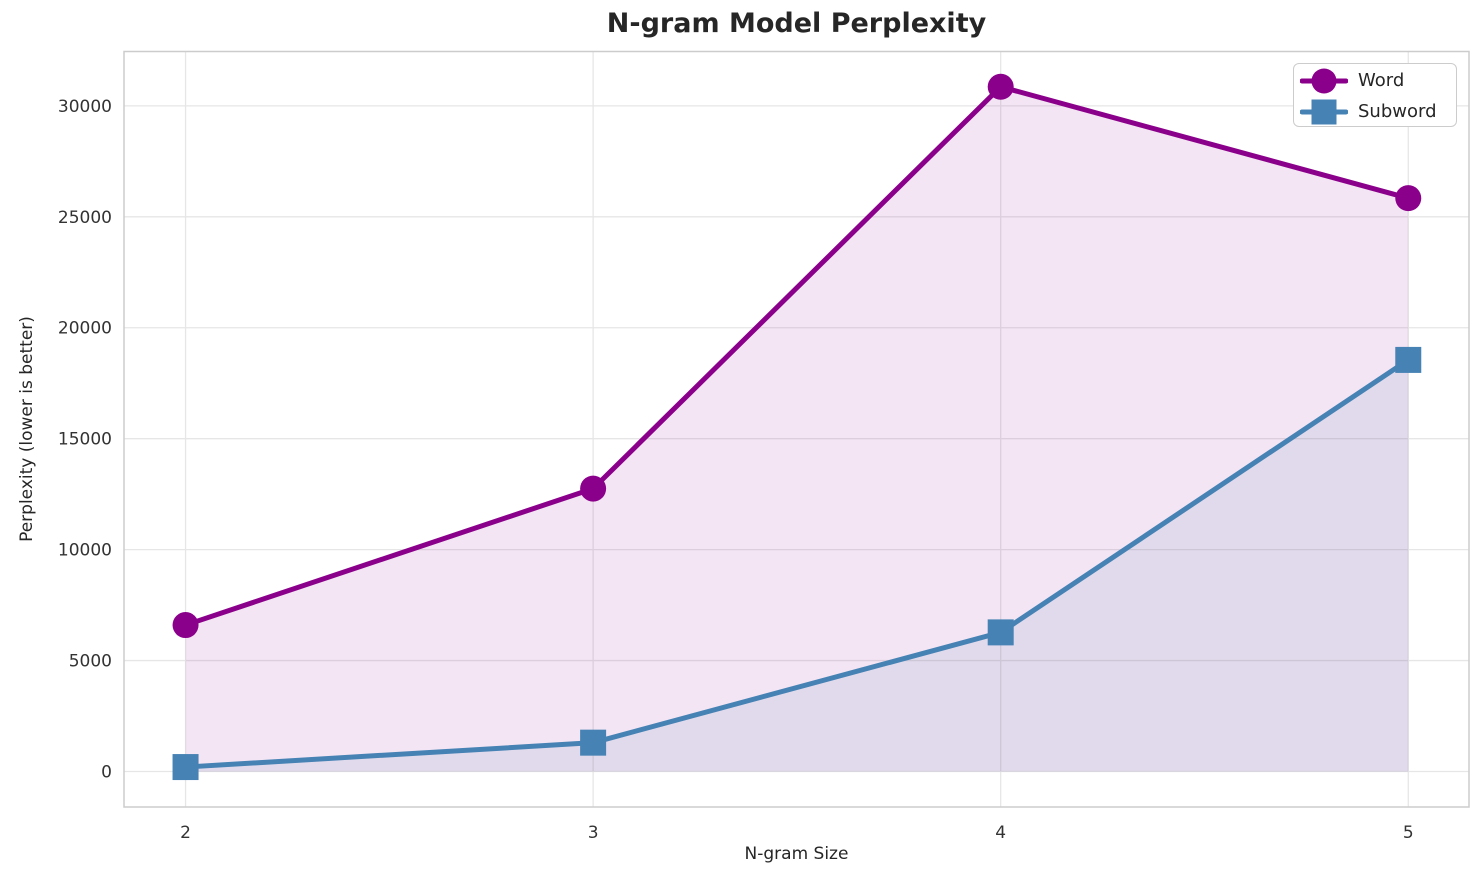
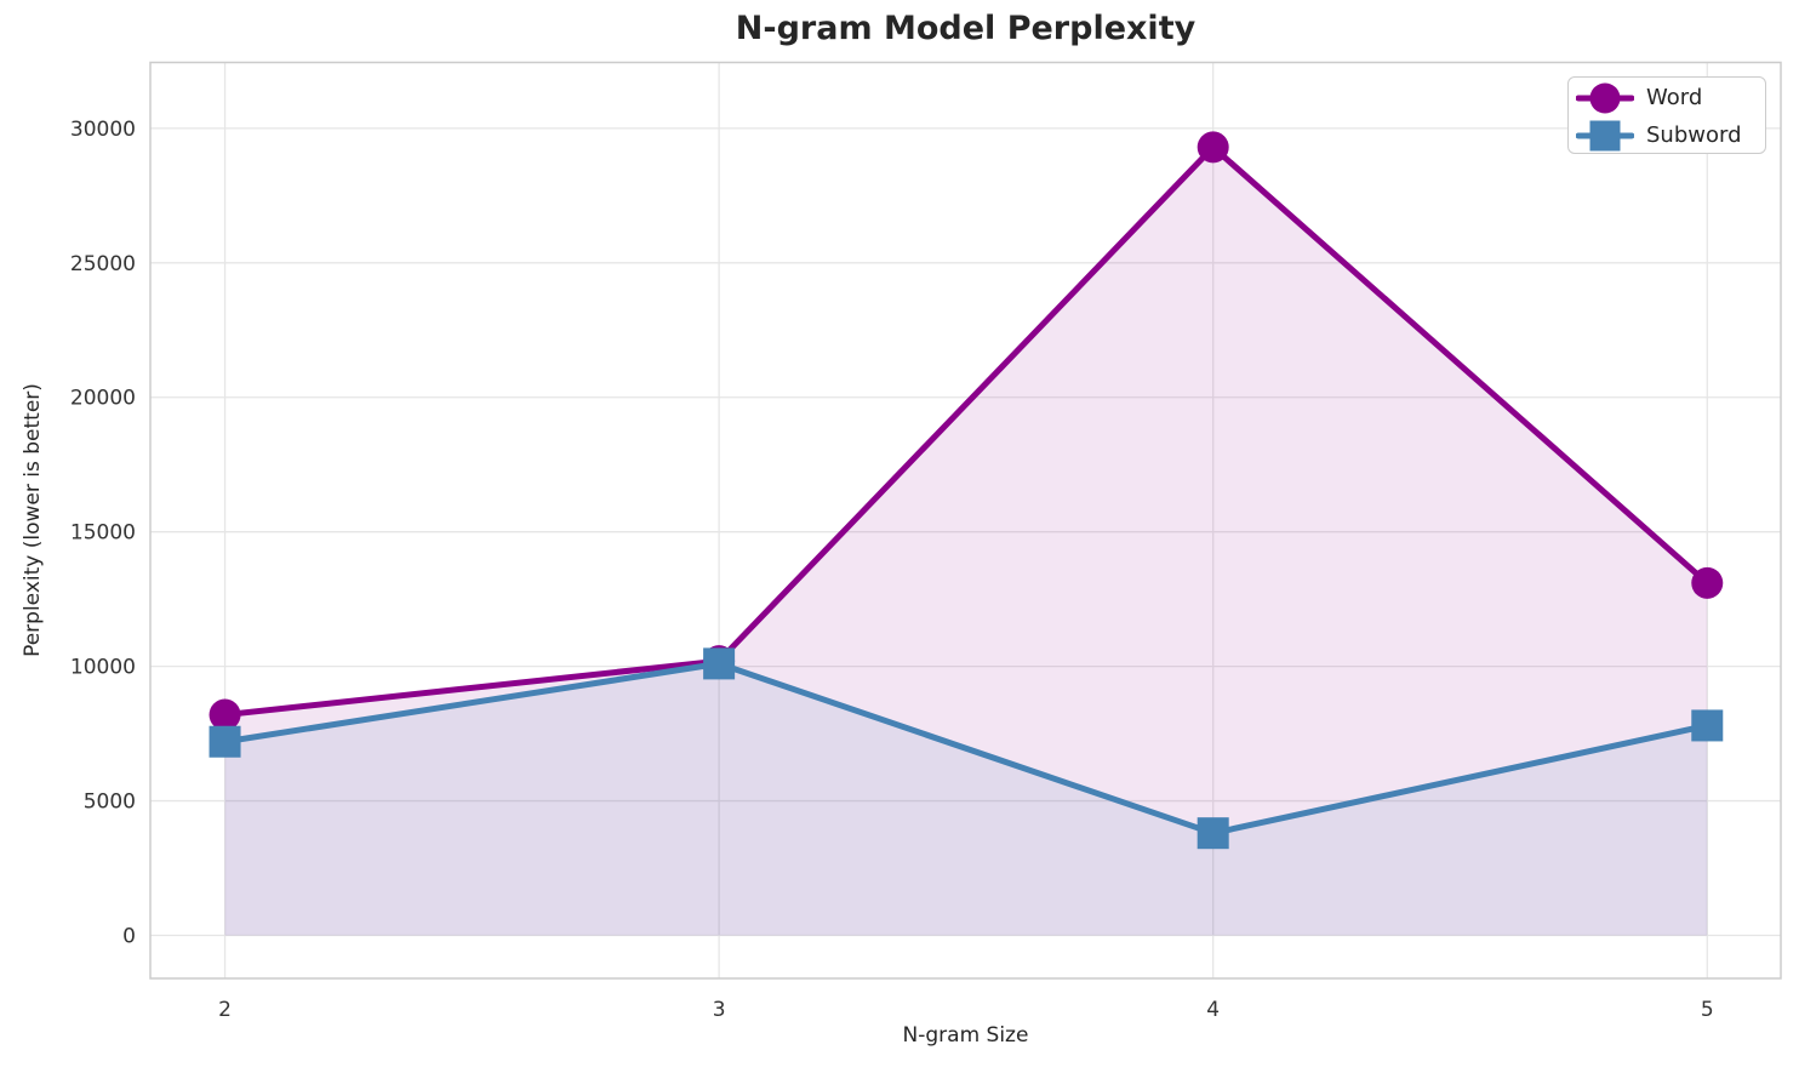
Word/2: 6600 -> 8200
Subword/2: 200 -> 7200
Word/3: 12800 -> 10200
Subword/3: 1300 -> 10100
Word/4: 30900 -> 29300
Subword/4: 6300 -> 3800
Word/5: 25800 -> 13100
Subword/5: 18600 -> 7800
